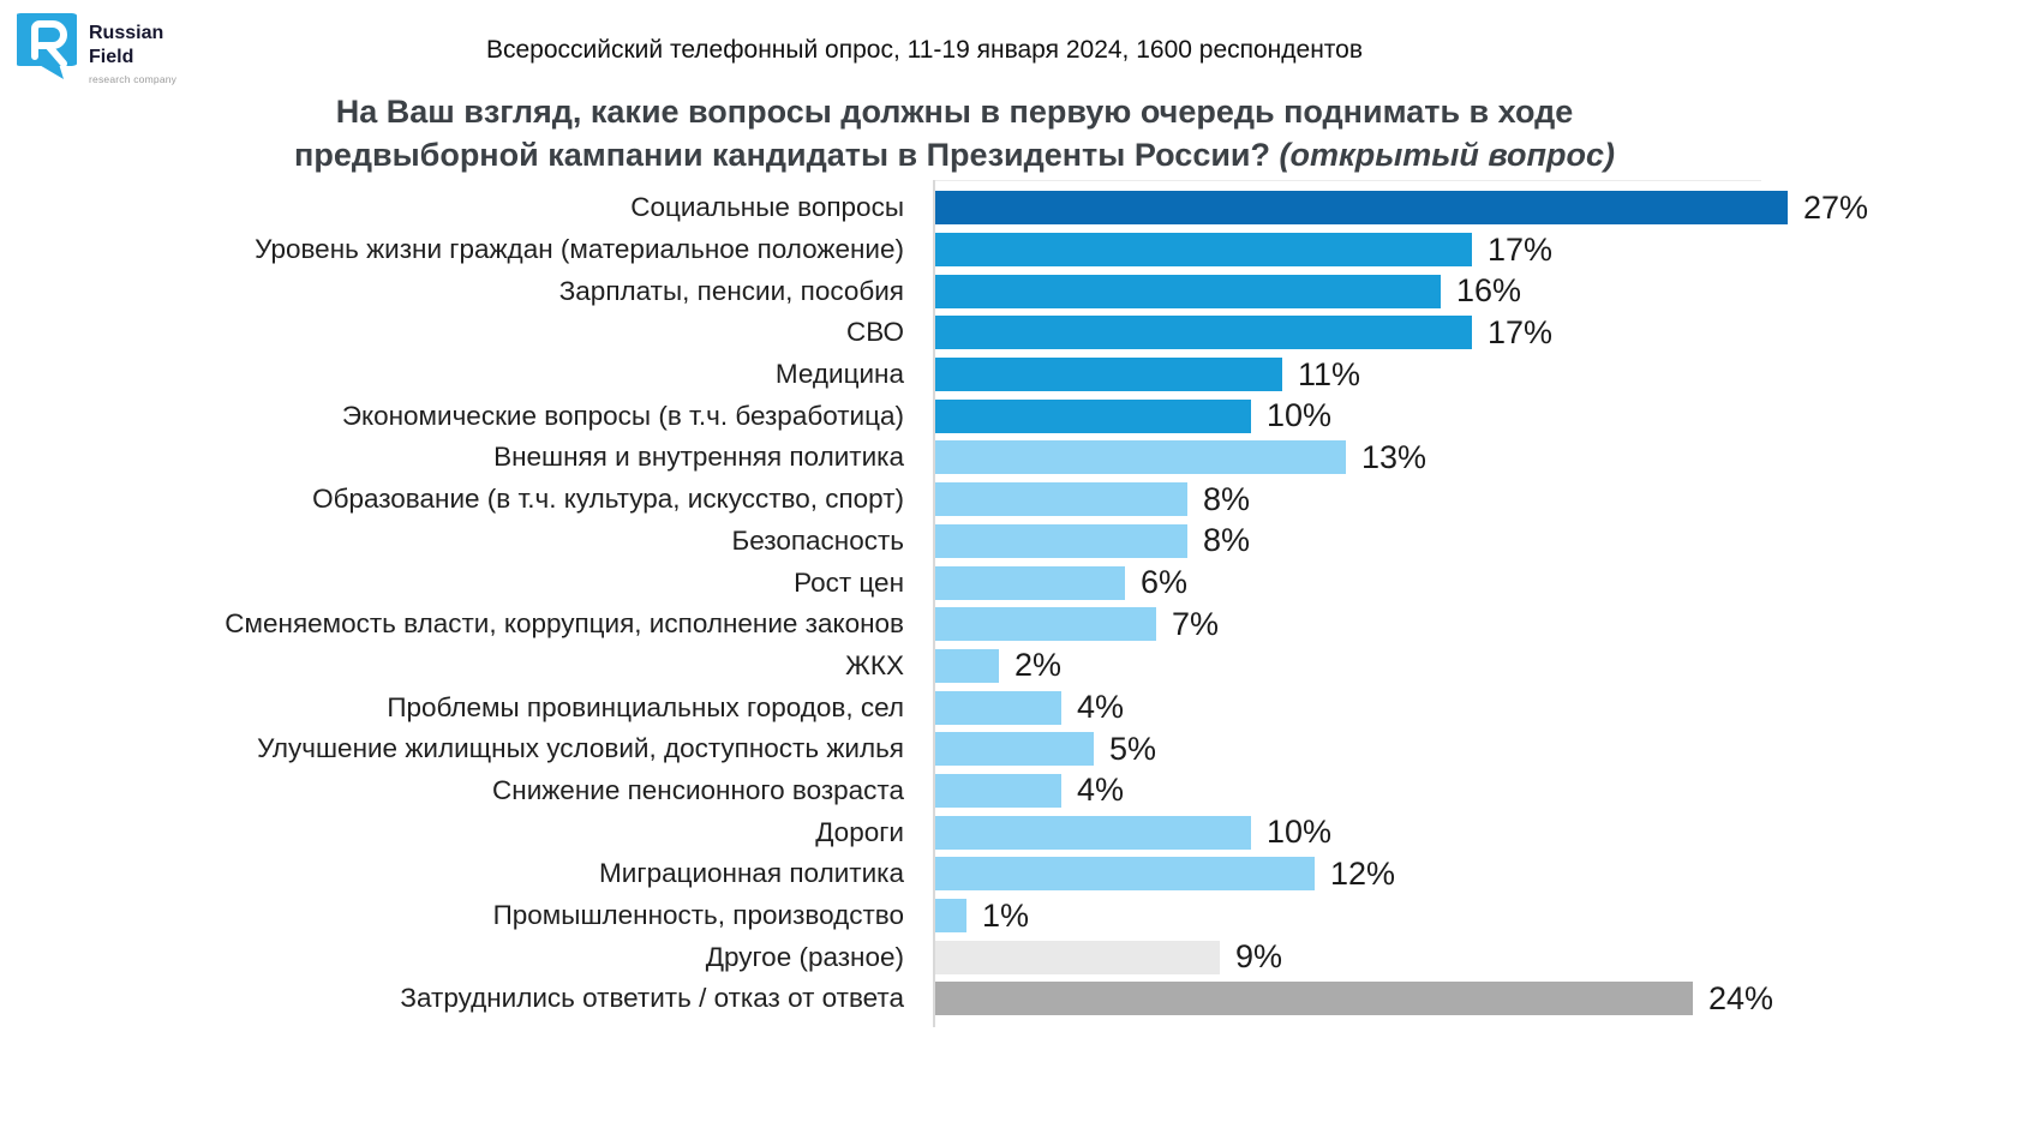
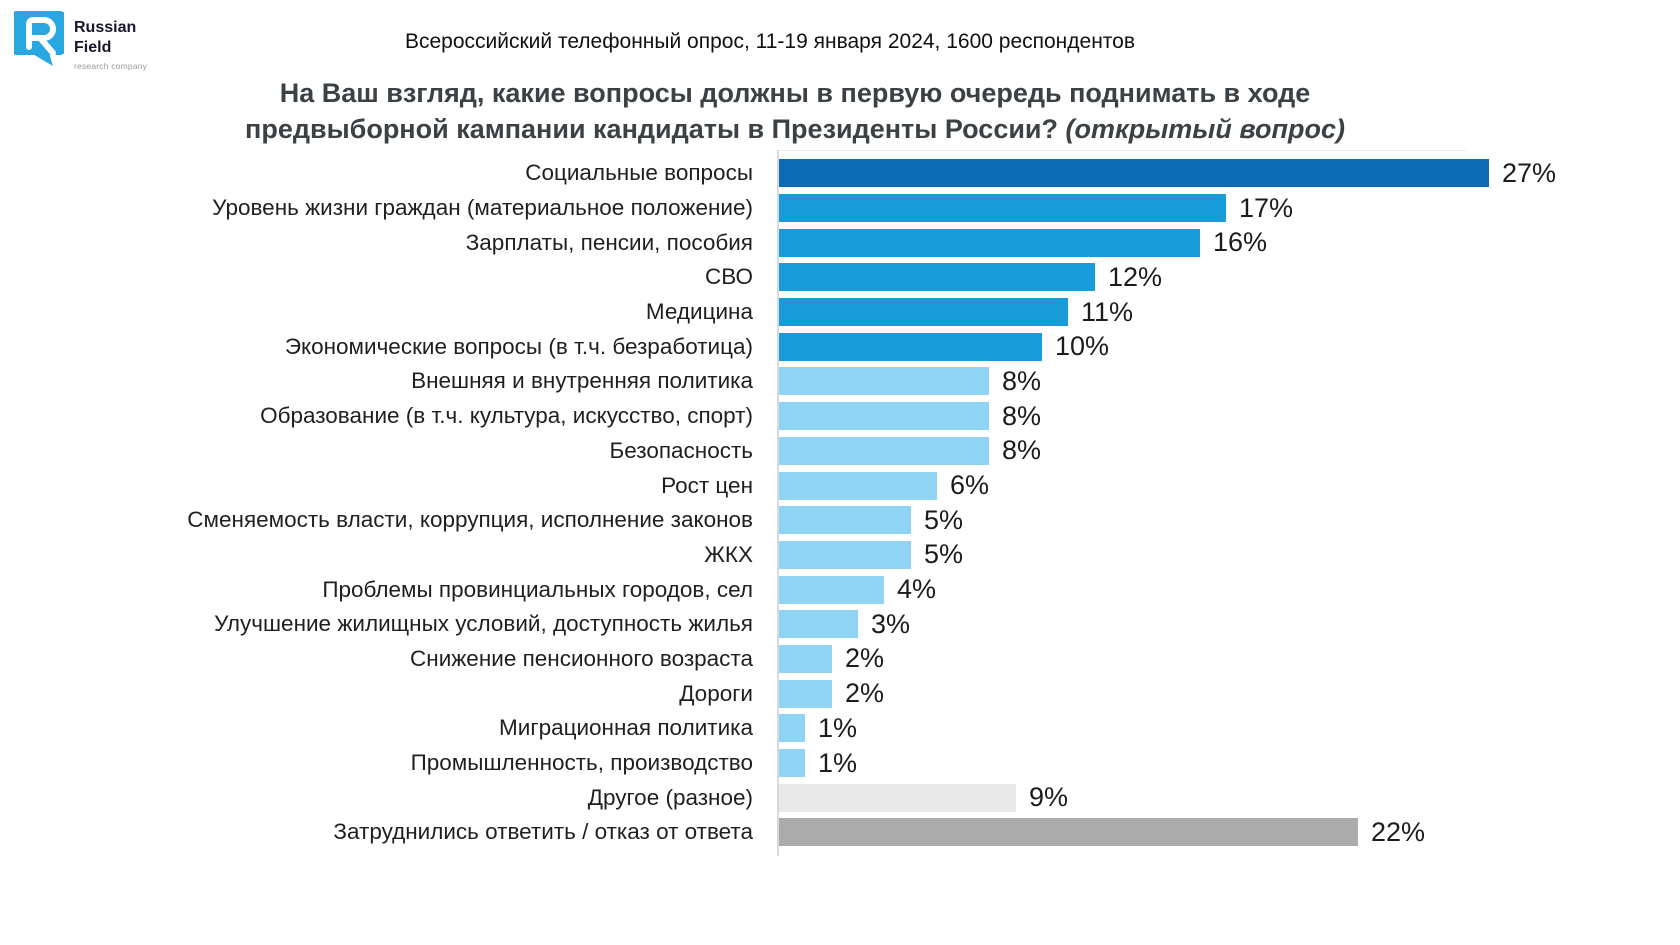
СВО: 17% -> 12%
Внешняя и внутренняя политика: 13% -> 8%
Сменяемость власти, коррупция, исполнение законов: 7% -> 5%
ЖКХ: 2% -> 5%
Улучшение жилищных условий, доступность жилья: 5% -> 3%
Снижение пенсионного возраста: 4% -> 2%
Дороги: 10% -> 2%
Миграционная политика: 12% -> 1%
Затруднились ответить / отказ от ответа: 24% -> 22%
